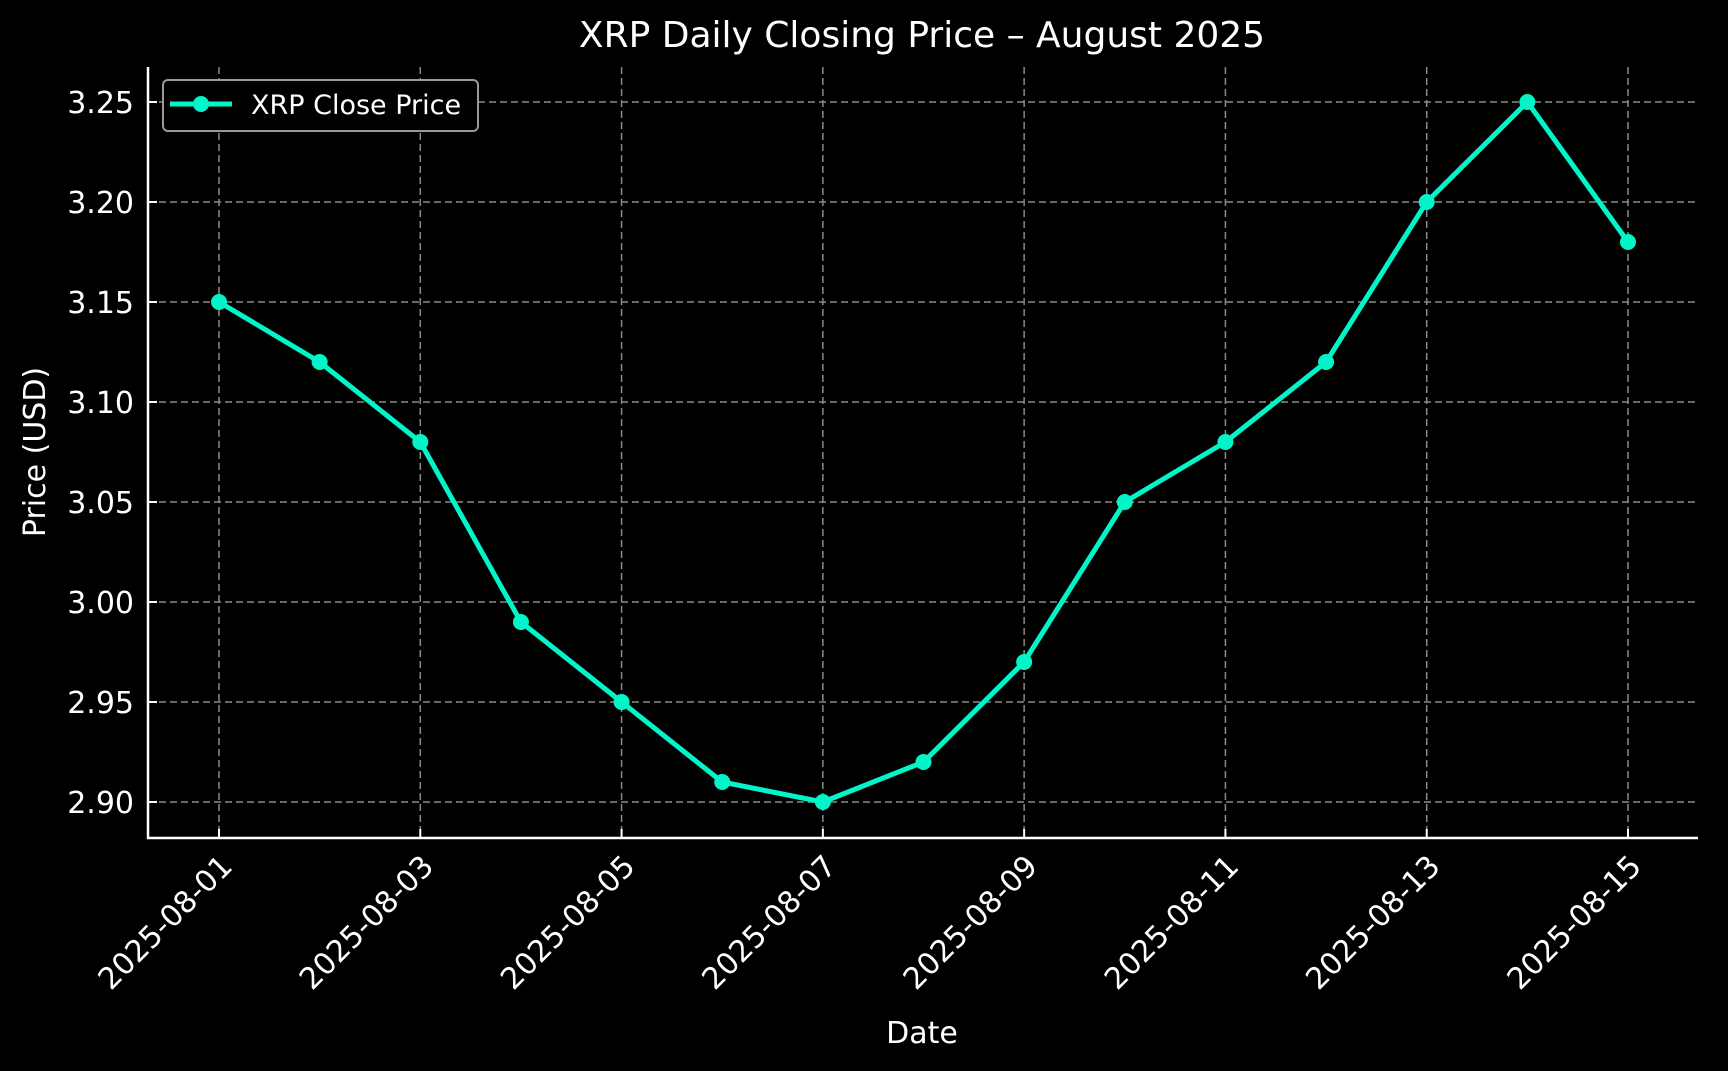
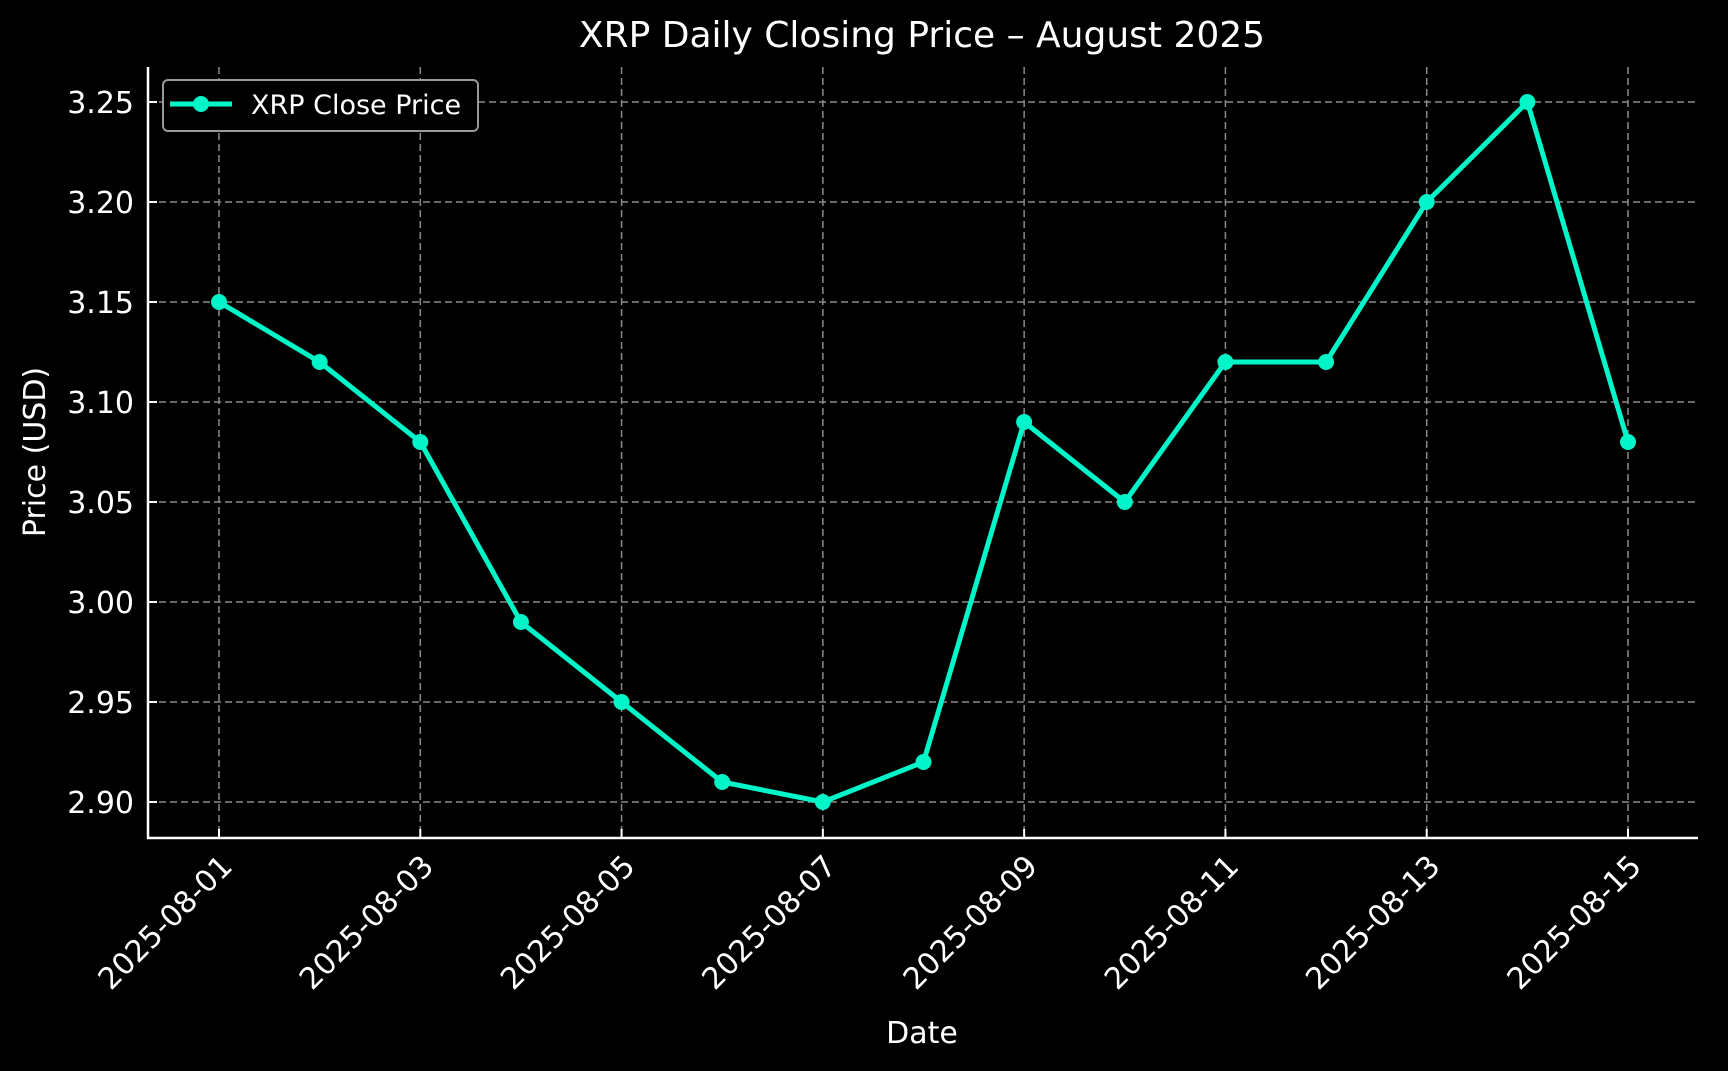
2025-08-09: 2.97 -> 3.09
2025-08-11: 3.08 -> 3.12
2025-08-15: 3.18 -> 3.08
